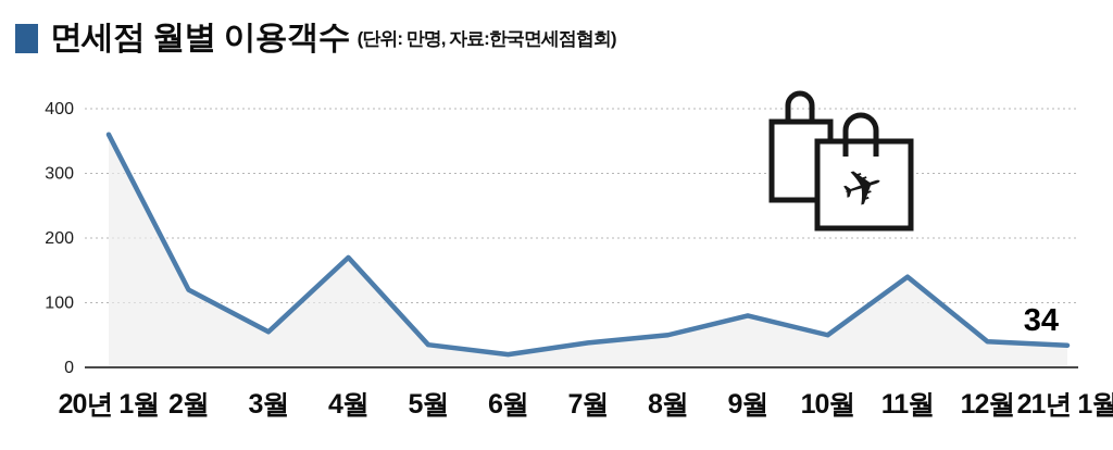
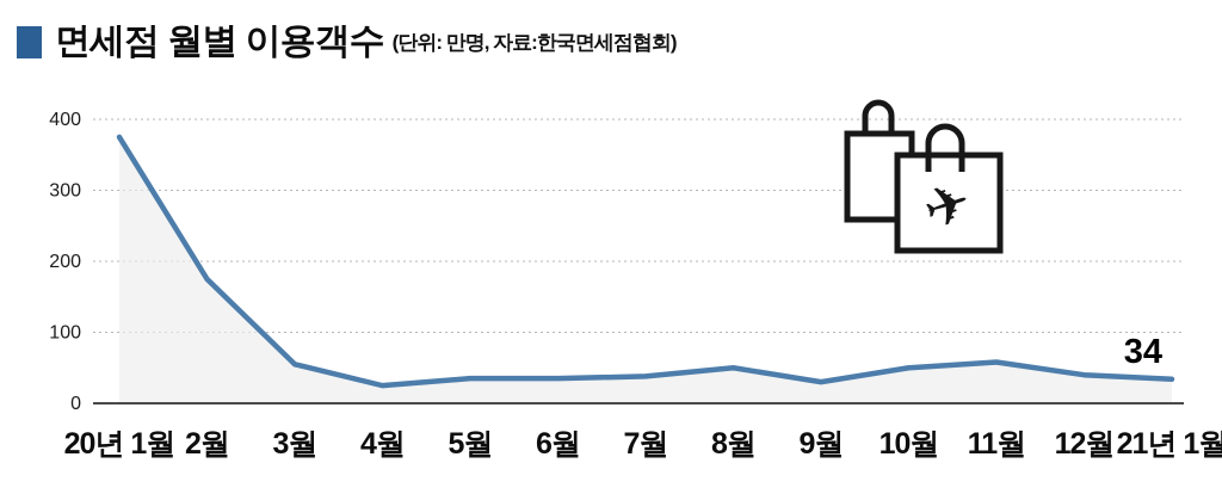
20년 1월: 360 -> 380
2월: 120 -> 180
4월: 170 -> 20
6월: 20 -> 40
9월: 80 -> 30
11월: 140 -> 60
